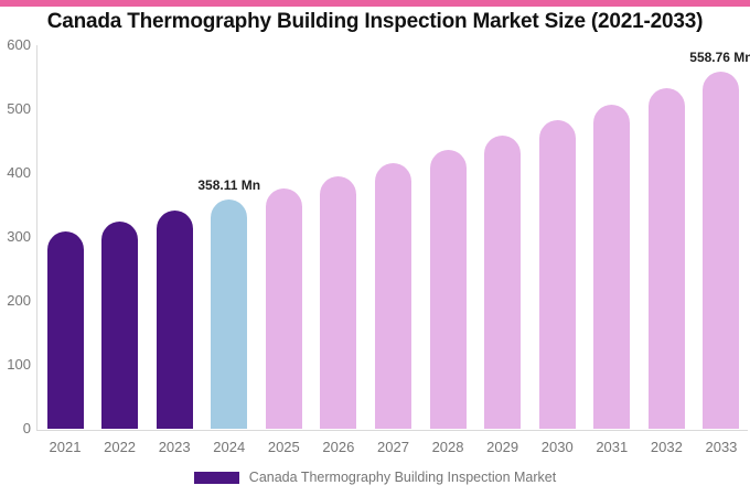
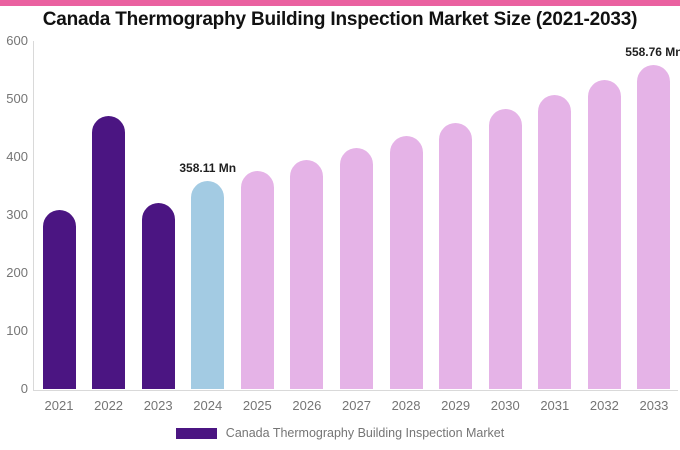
2022: 320 -> 470
2023: 340 -> 320
